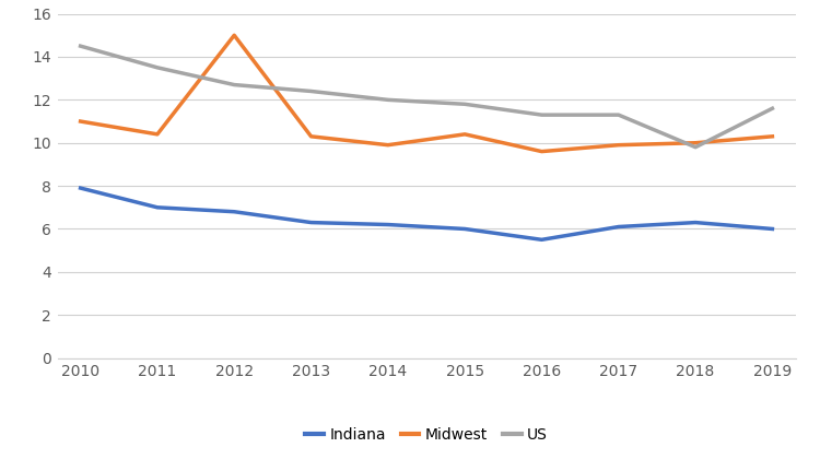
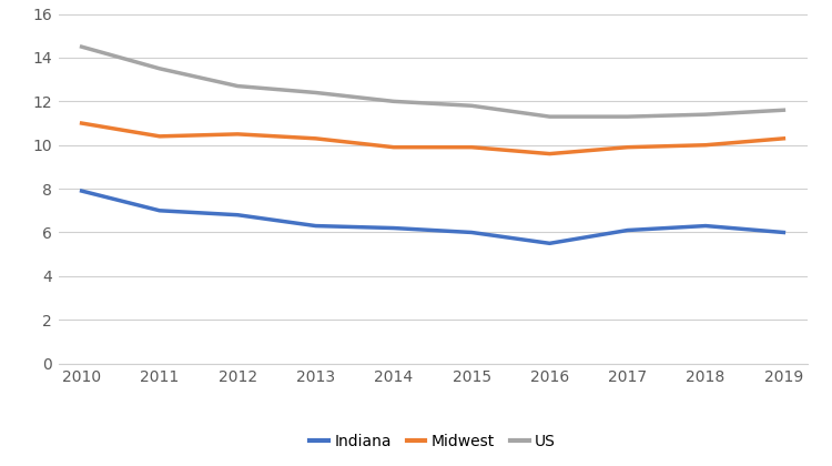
Midwest/2012: 15.0 -> 10.5
Midwest/2015: 10.4 -> 9.9
US/2018: 9.8 -> 11.4
